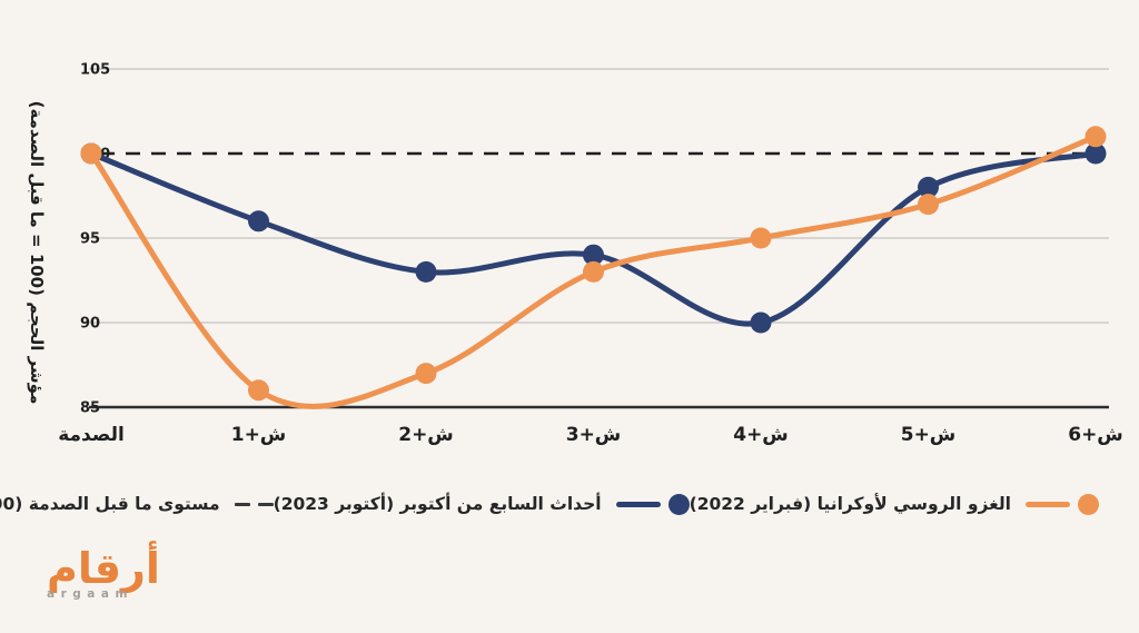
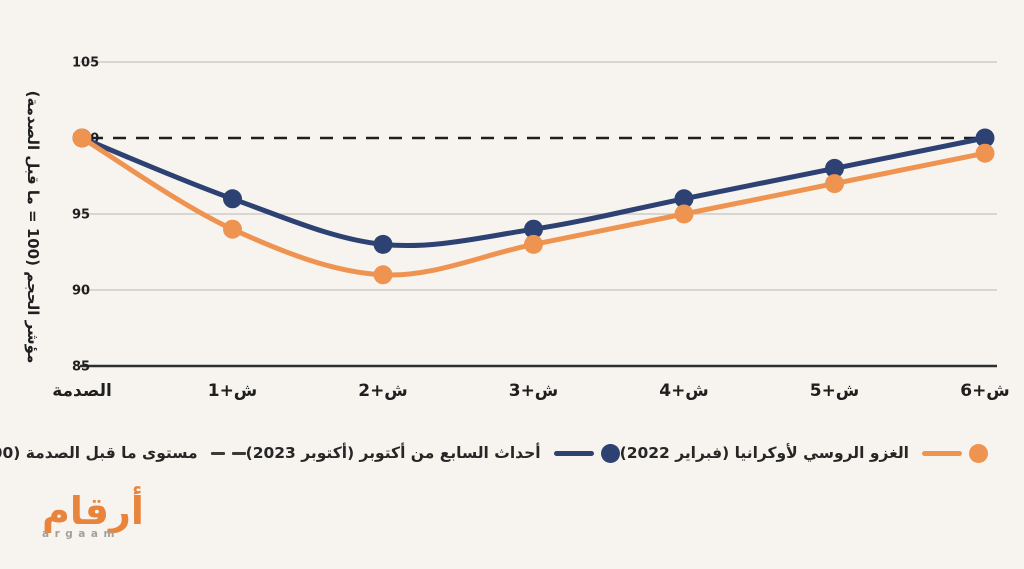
الغزو الروسي لأوكرانيا (فبراير 2022)/ش+1: 86 -> 94
الغزو الروسي لأوكرانيا (فبراير 2022)/ش+2: 87 -> 91
أحداث السابع من أكتوبر (أكتوبر 2023)/ش+4: 90 -> 96
الغزو الروسي لأوكرانيا (فبراير 2022)/ش+6: 101 -> 99
